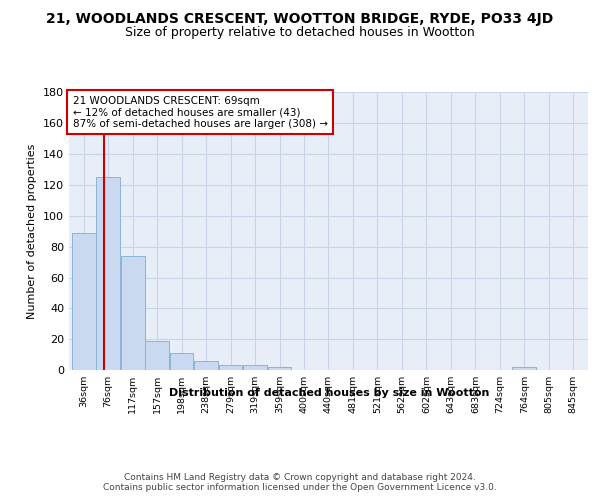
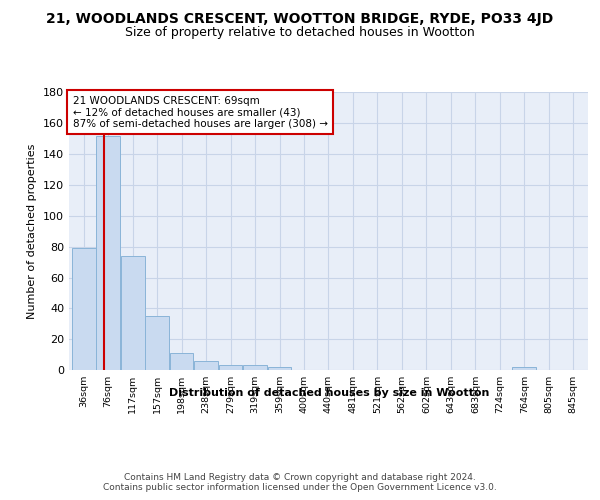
36sqm: 89 -> 79
76sqm: 125 -> 152
157sqm: 19 -> 35
